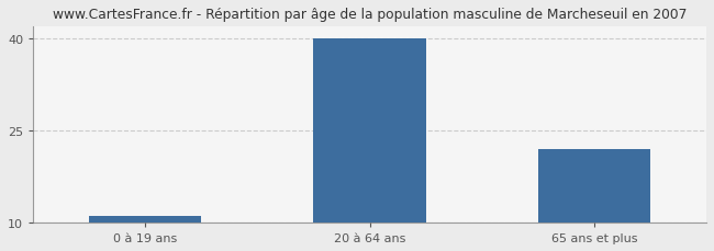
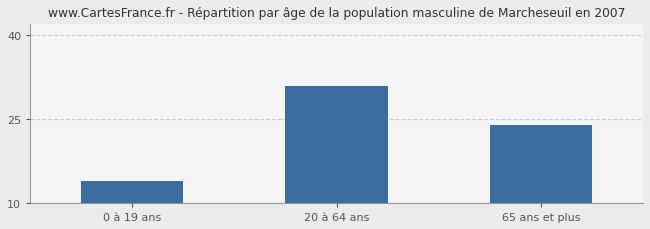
0 à 19 ans: 11 -> 14
20 à 64 ans: 40 -> 31
65 ans et plus: 22 -> 24
